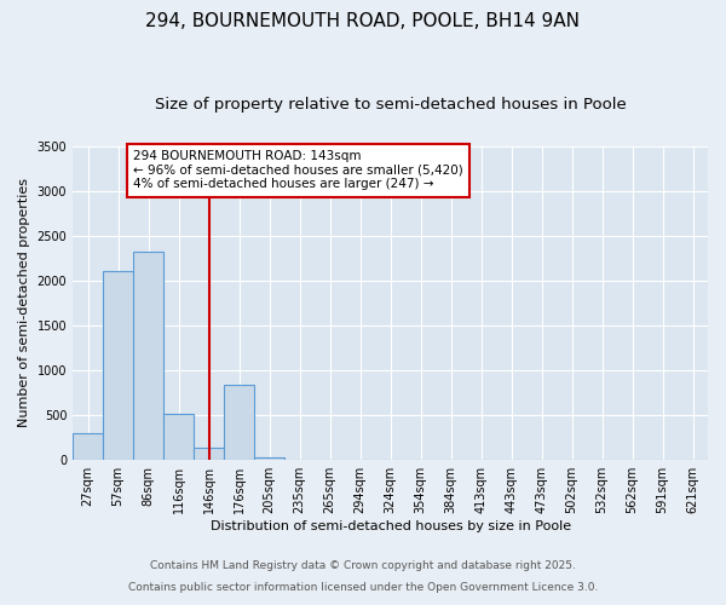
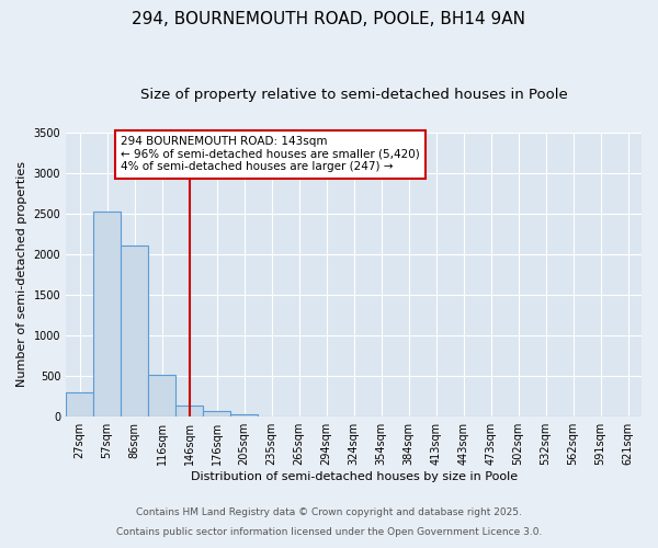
57sqm: 2100 -> 2520
86sqm: 2320 -> 2100
176sqm: 840 -> 60
